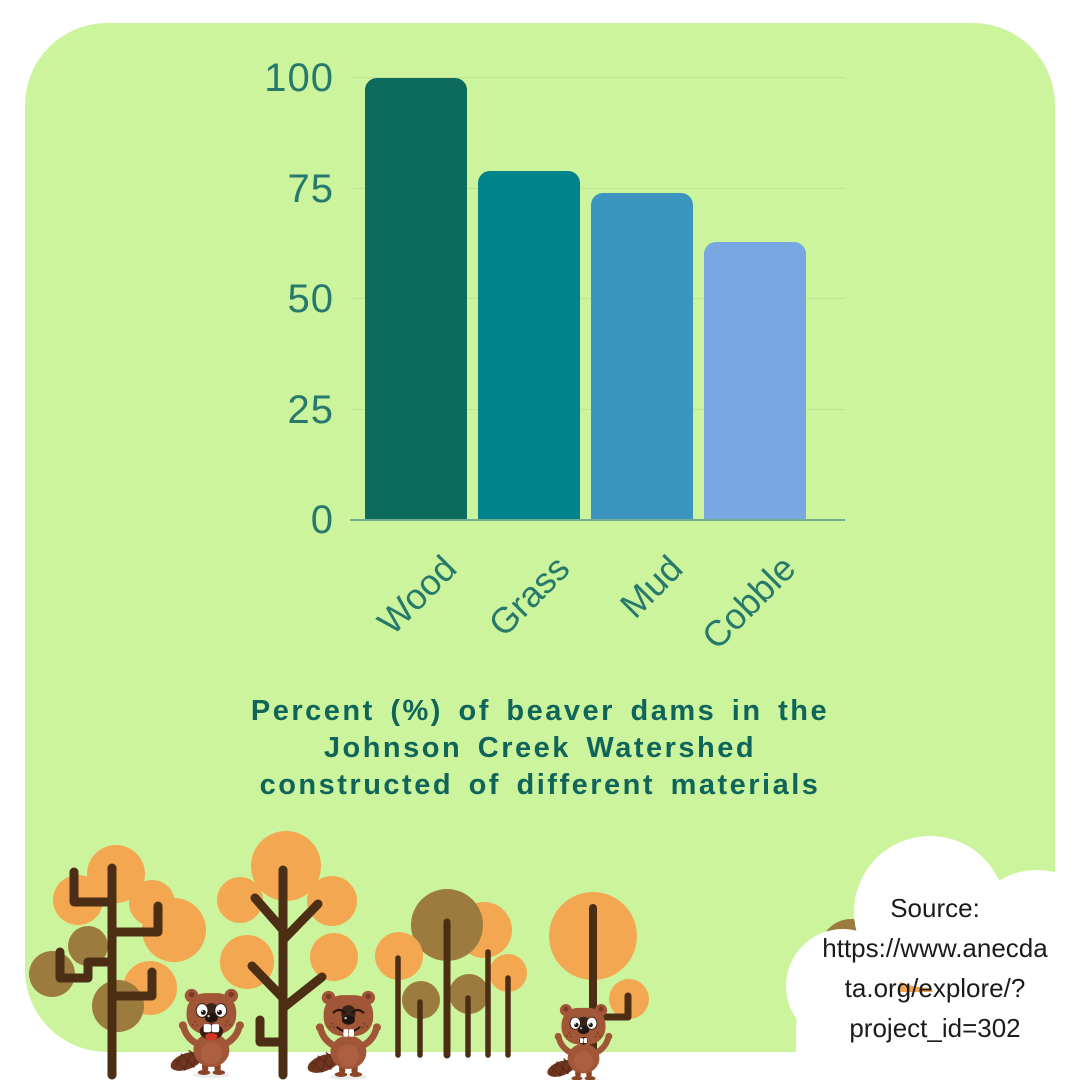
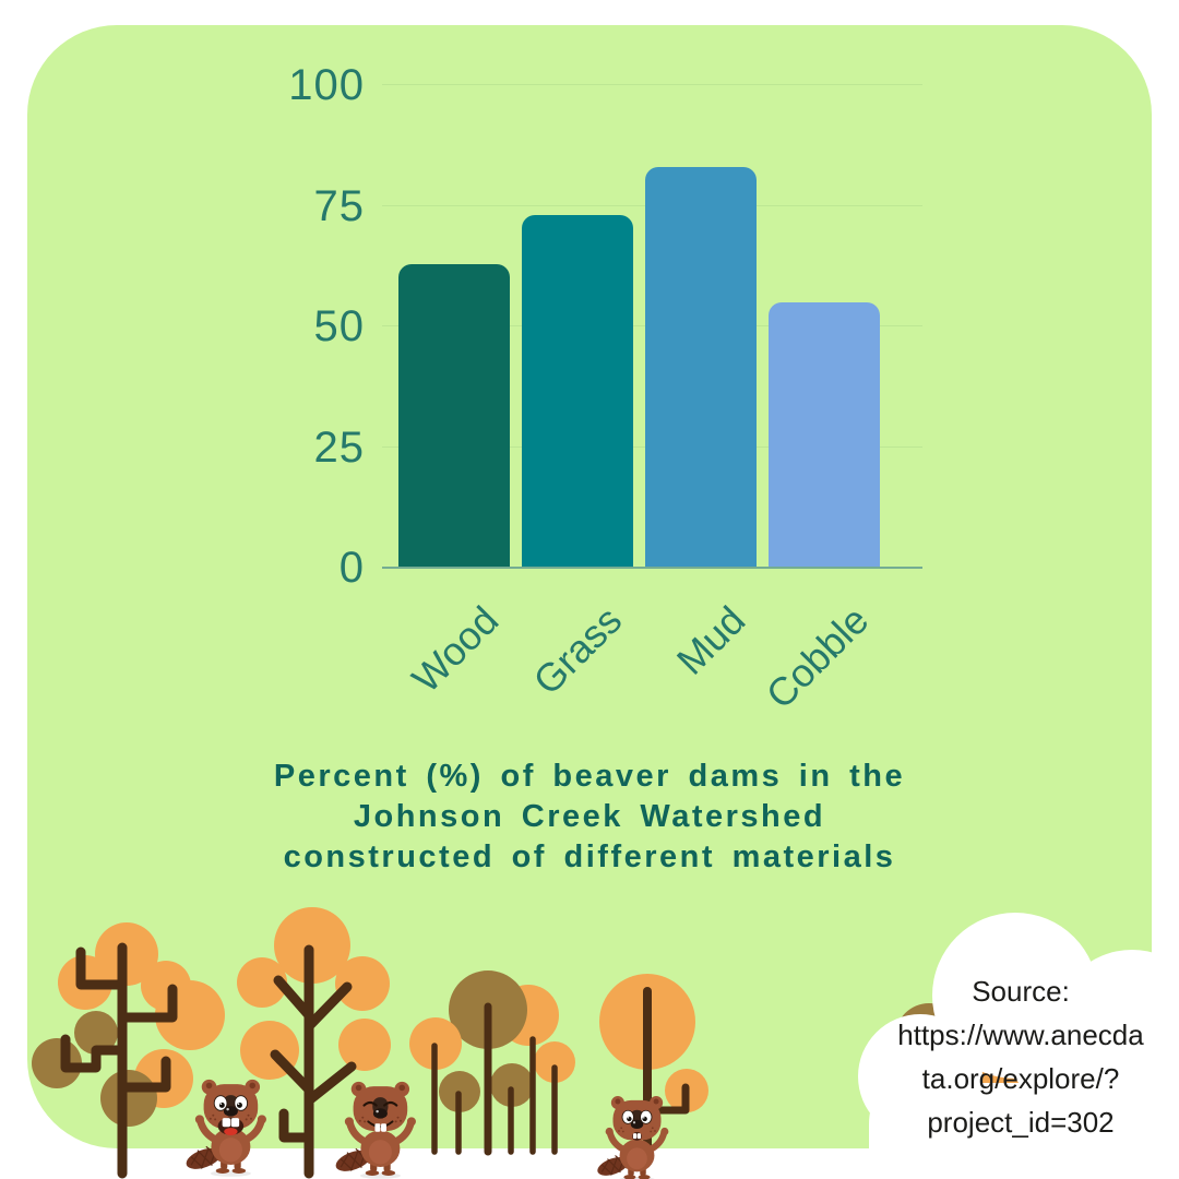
Wood: 100 -> 63
Grass: 79 -> 73
Mud: 74 -> 83
Cobble: 63 -> 55
